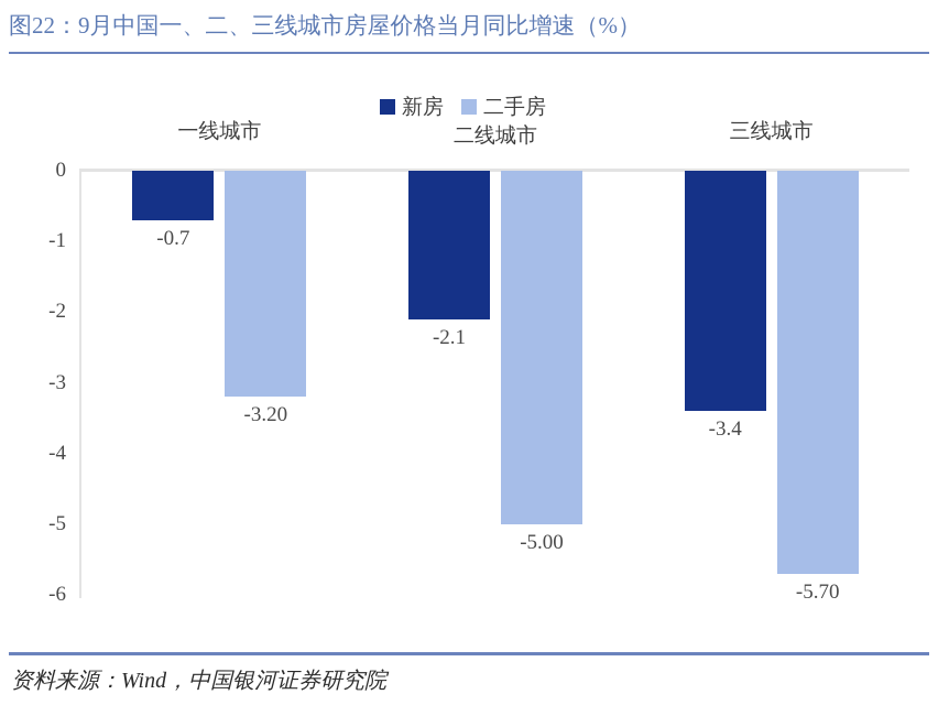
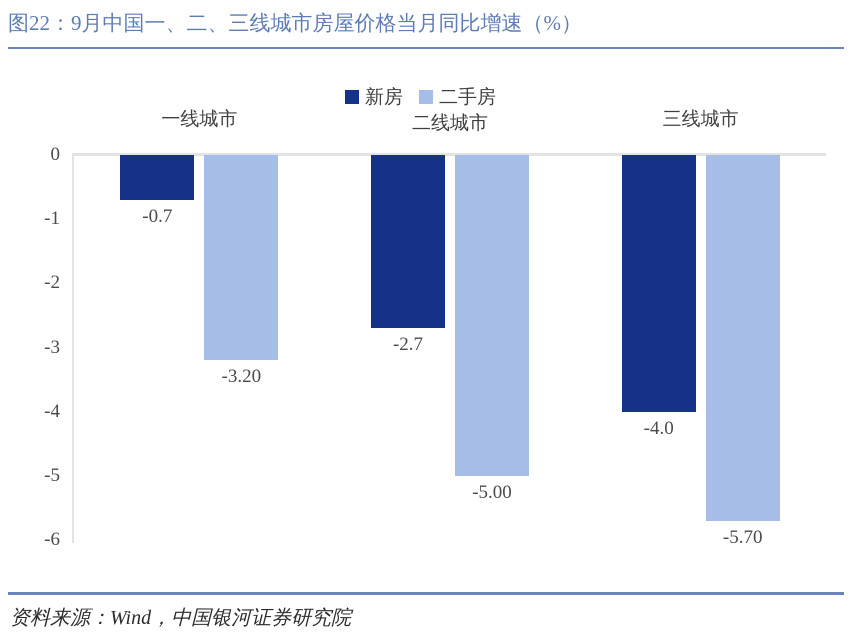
新房/二线城市: -2.1 -> -2.7
新房/三线城市: -3.4 -> -4.0
